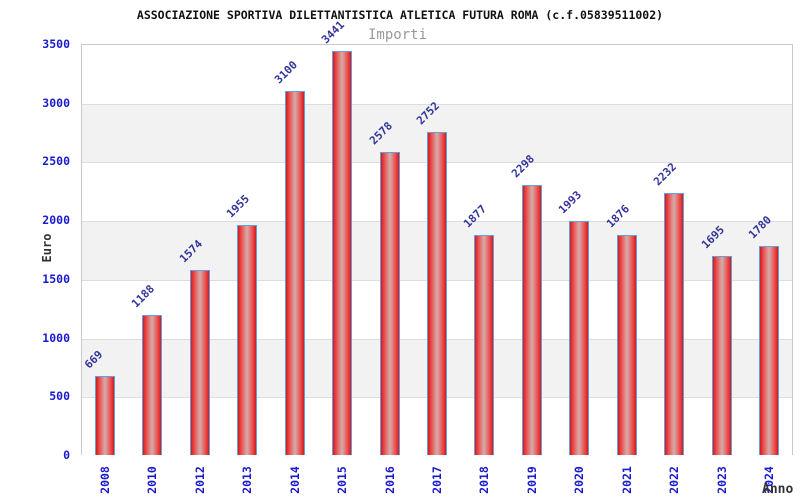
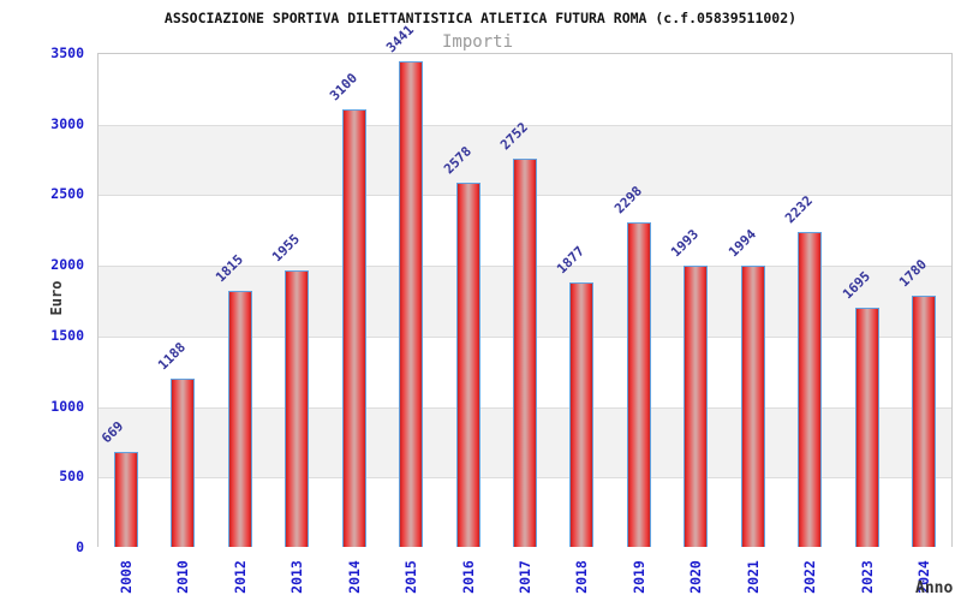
2012: 1574 -> 1815
2021: 1876 -> 1994
